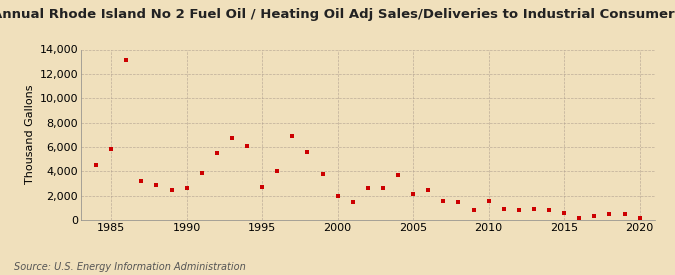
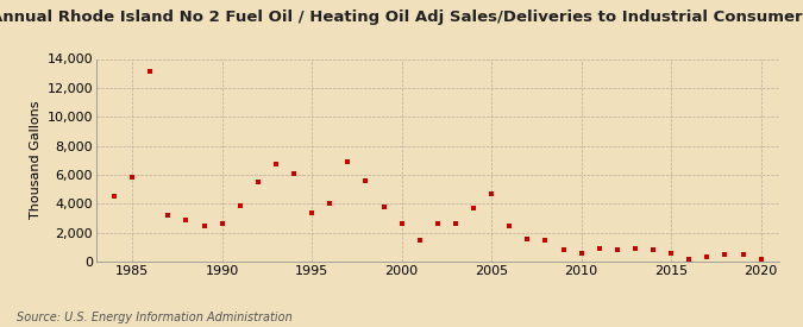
1995: 2,700 -> 3,400
2000: 2,000 -> 2,600
2005: 2,100 -> 4,700
2010: 1,600 -> 600
